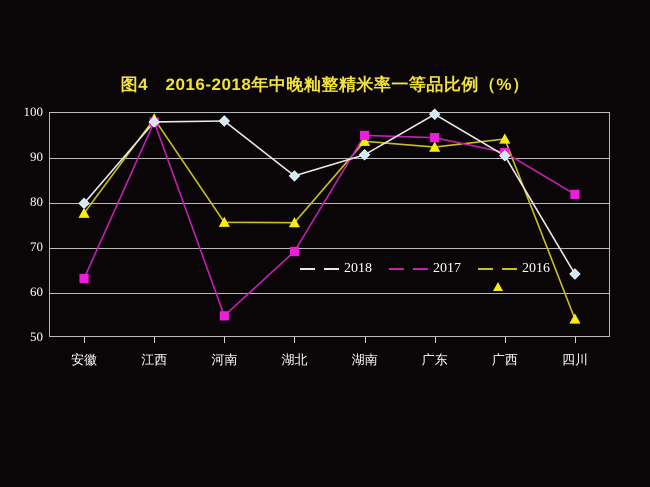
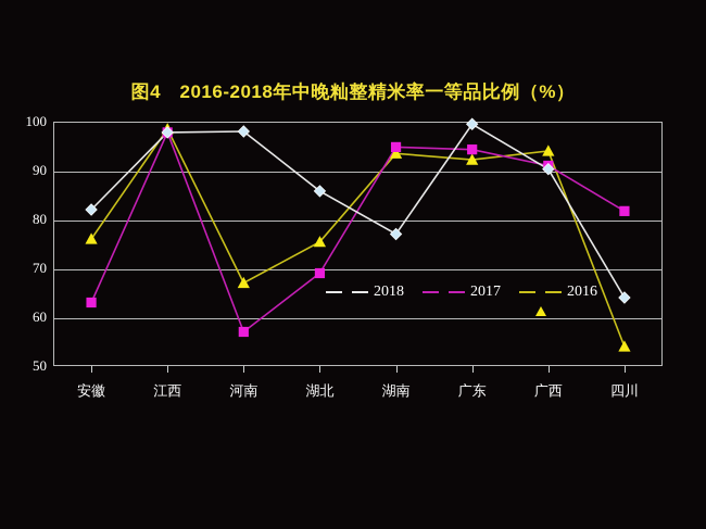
2018/安徽: 80 -> 82
2016/安徽: 78 -> 76
2017/河南: 55 -> 57
2016/河南: 76 -> 67
2018/湖南: 90 -> 77
